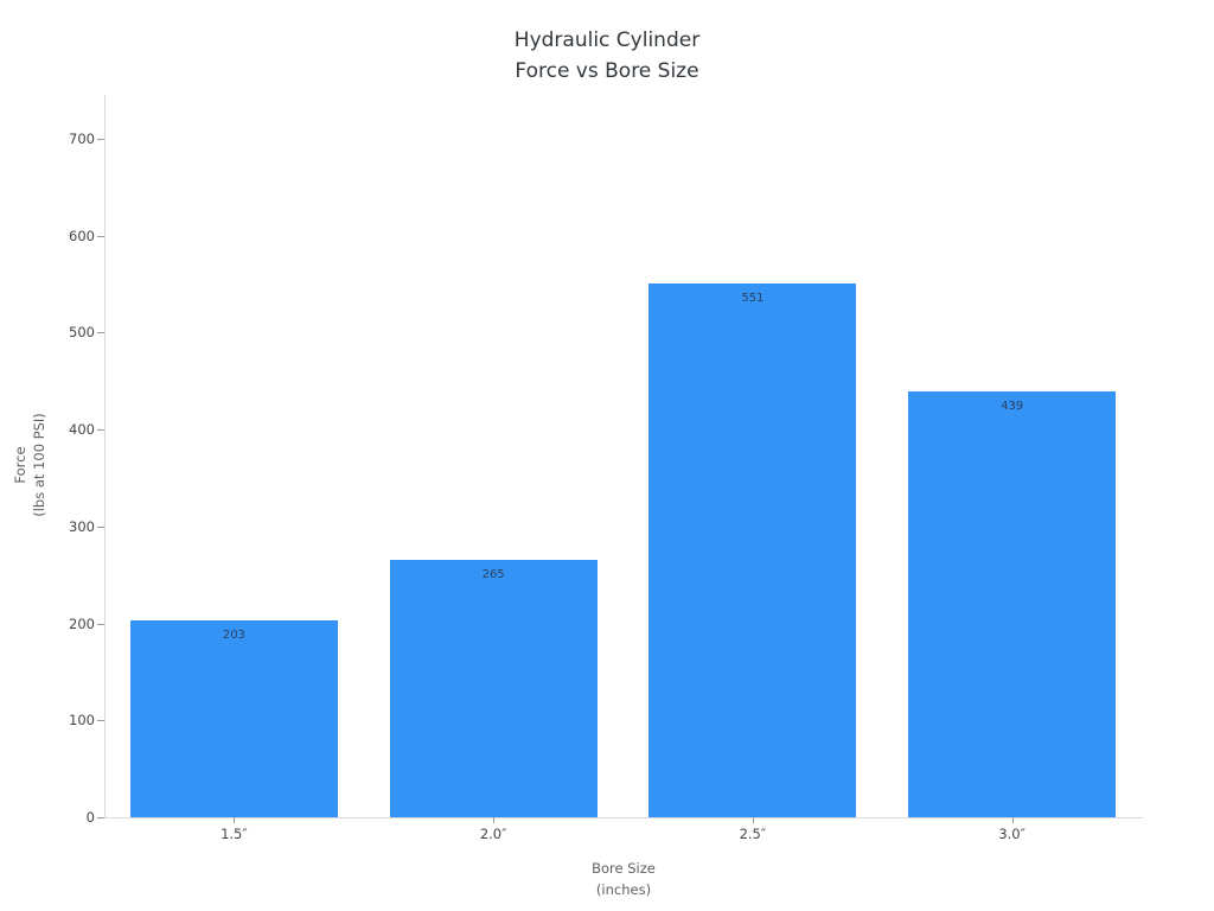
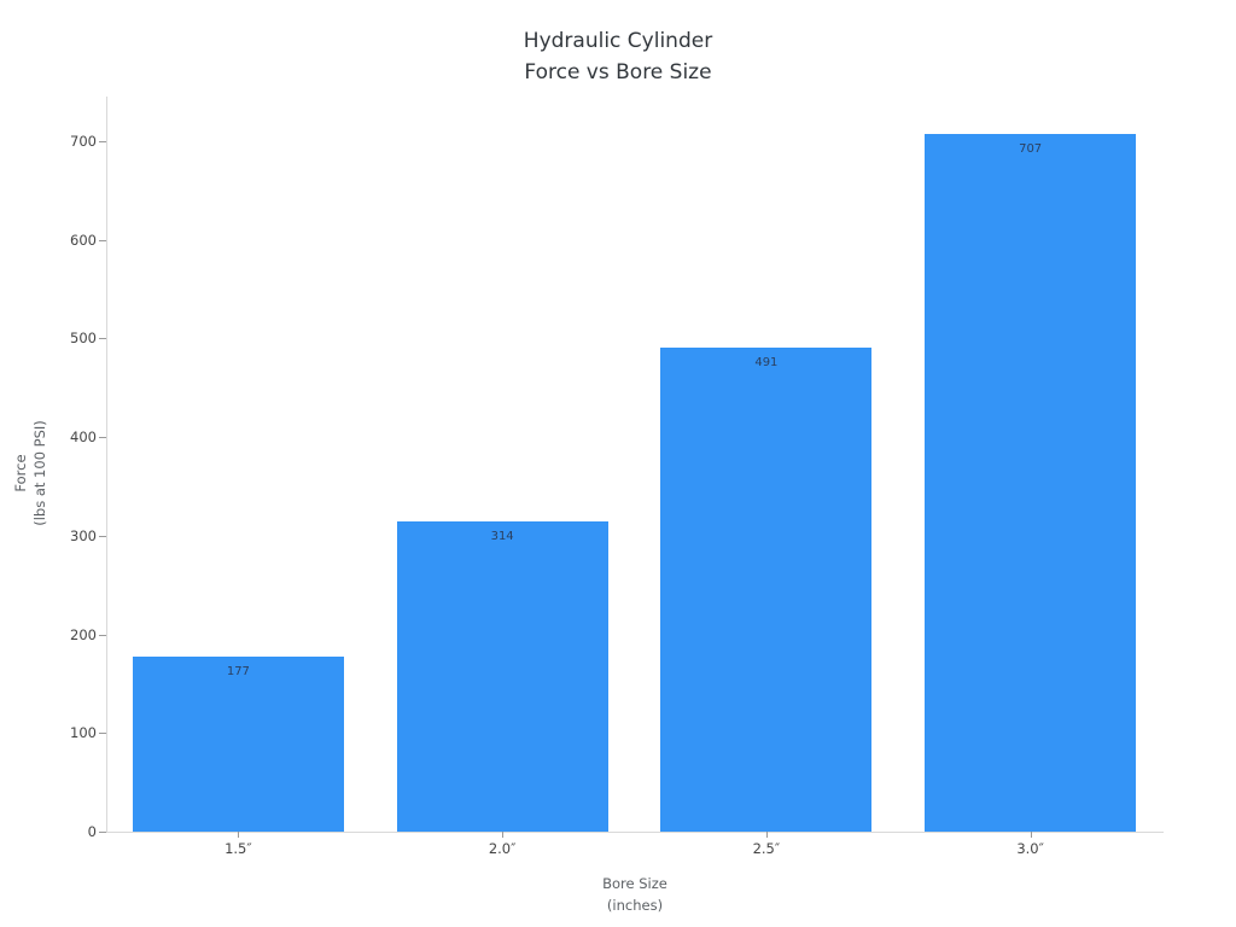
1.5″: 203 -> 177
2.0″: 265 -> 314
2.5″: 551 -> 491
3.0″: 439 -> 707
